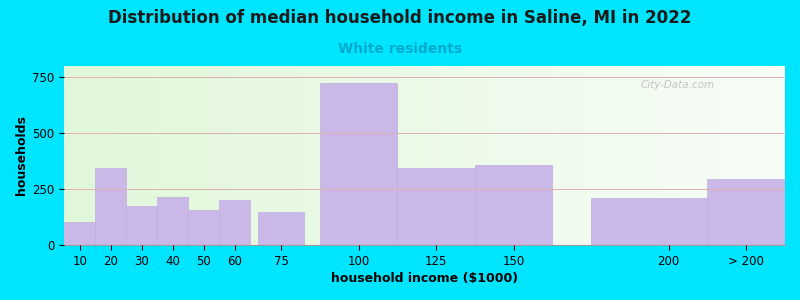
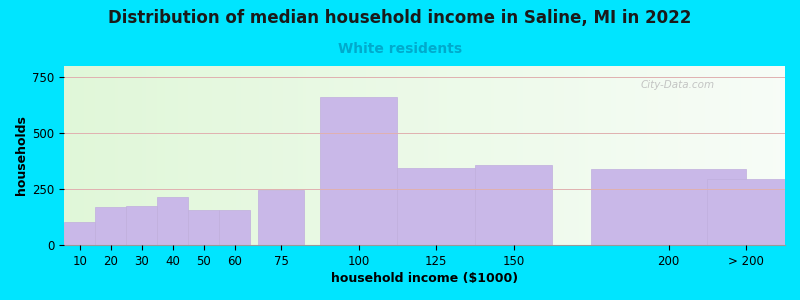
20: 345 -> 170
60: 200 -> 155
75: 150 -> 248
100: 725 -> 660
200: 210 -> 340
